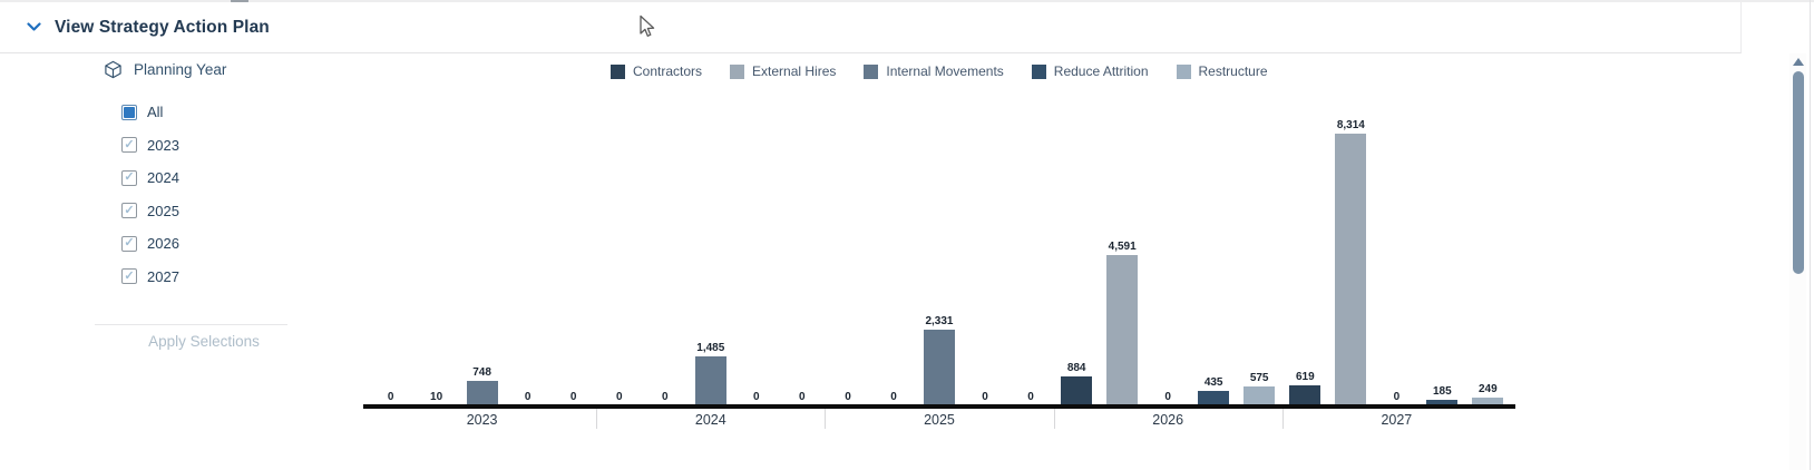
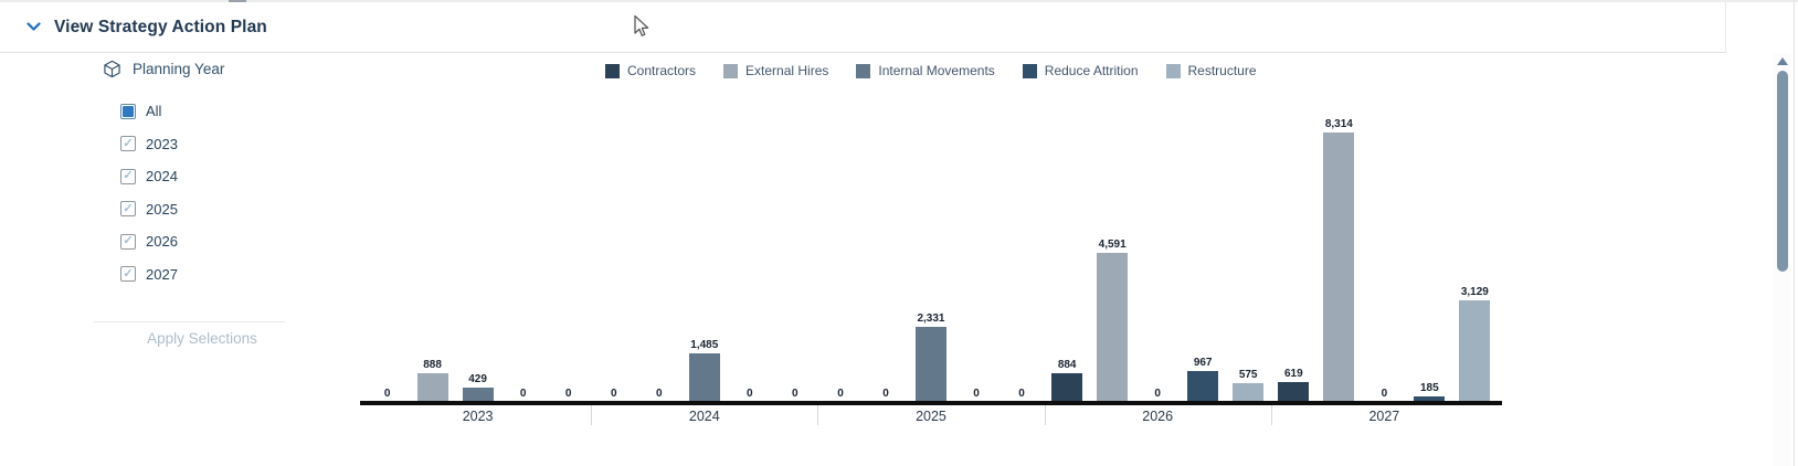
External Hires/2023: 10 -> 888
Internal Movements/2023: 748 -> 429
Reduce Attrition/2026: 435 -> 967
Restructure/2027: 249 -> 3,129
